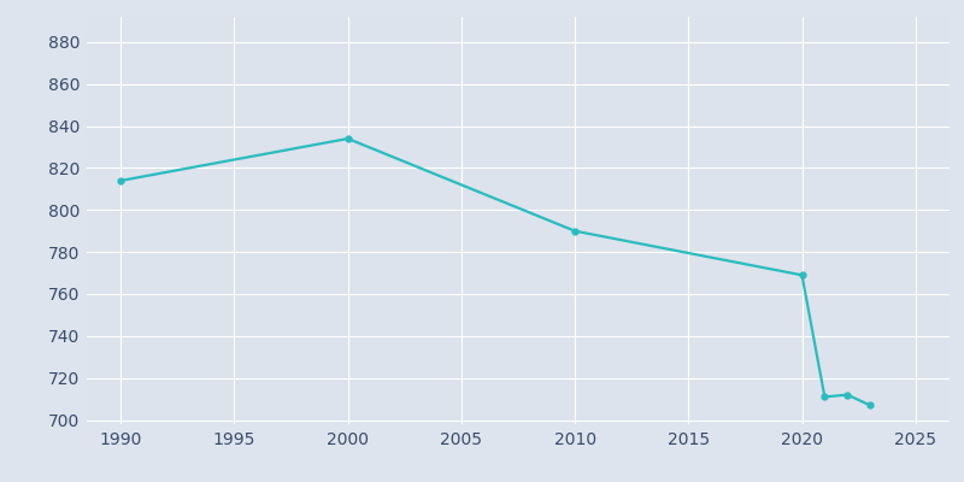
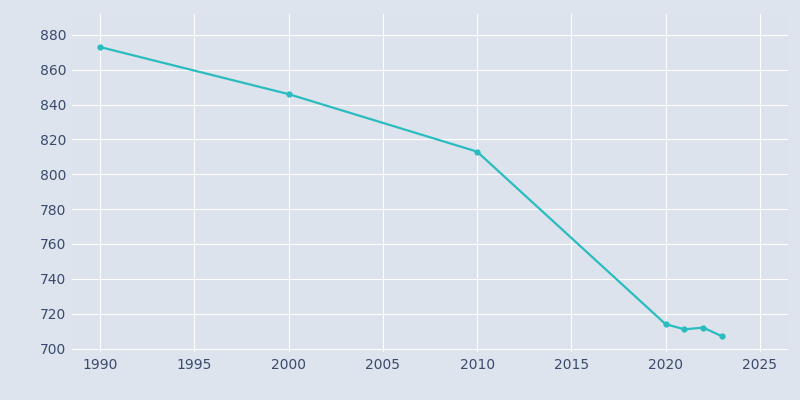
1990: 814 -> 873
2000: 834 -> 846
2010: 790 -> 813
2020: 769 -> 714
